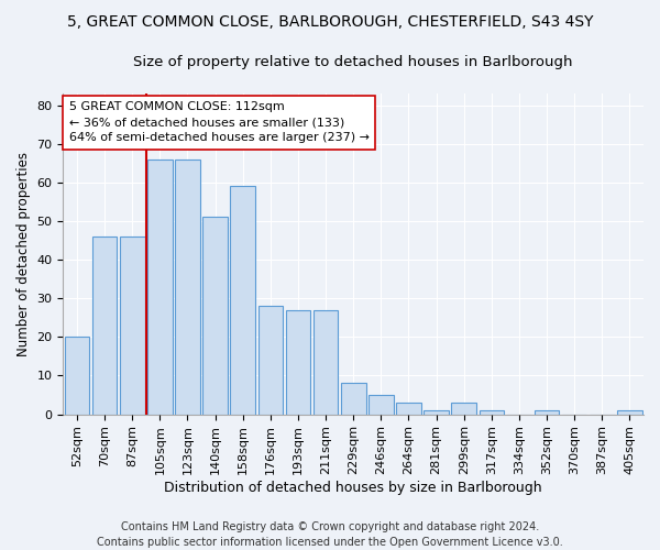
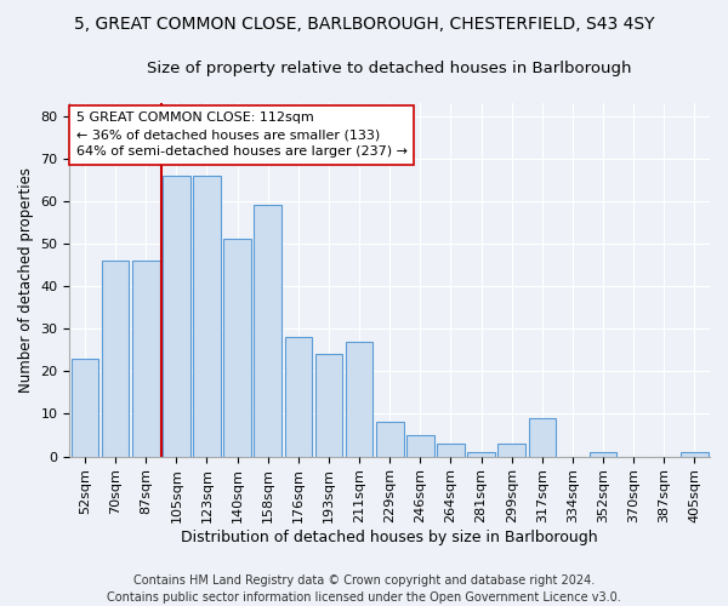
52sqm: 20 -> 23
193sqm: 27 -> 24
317sqm: 1 -> 9
